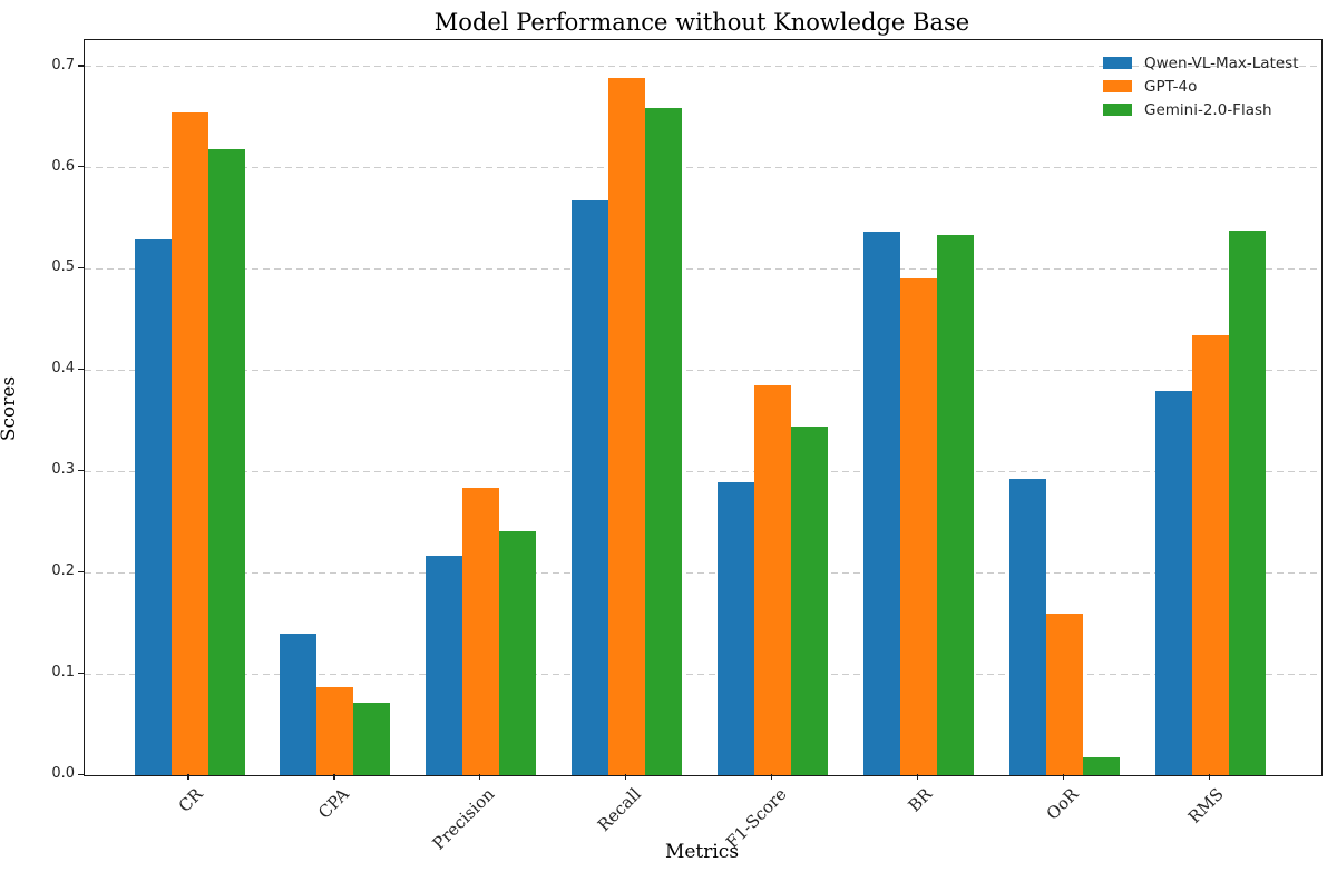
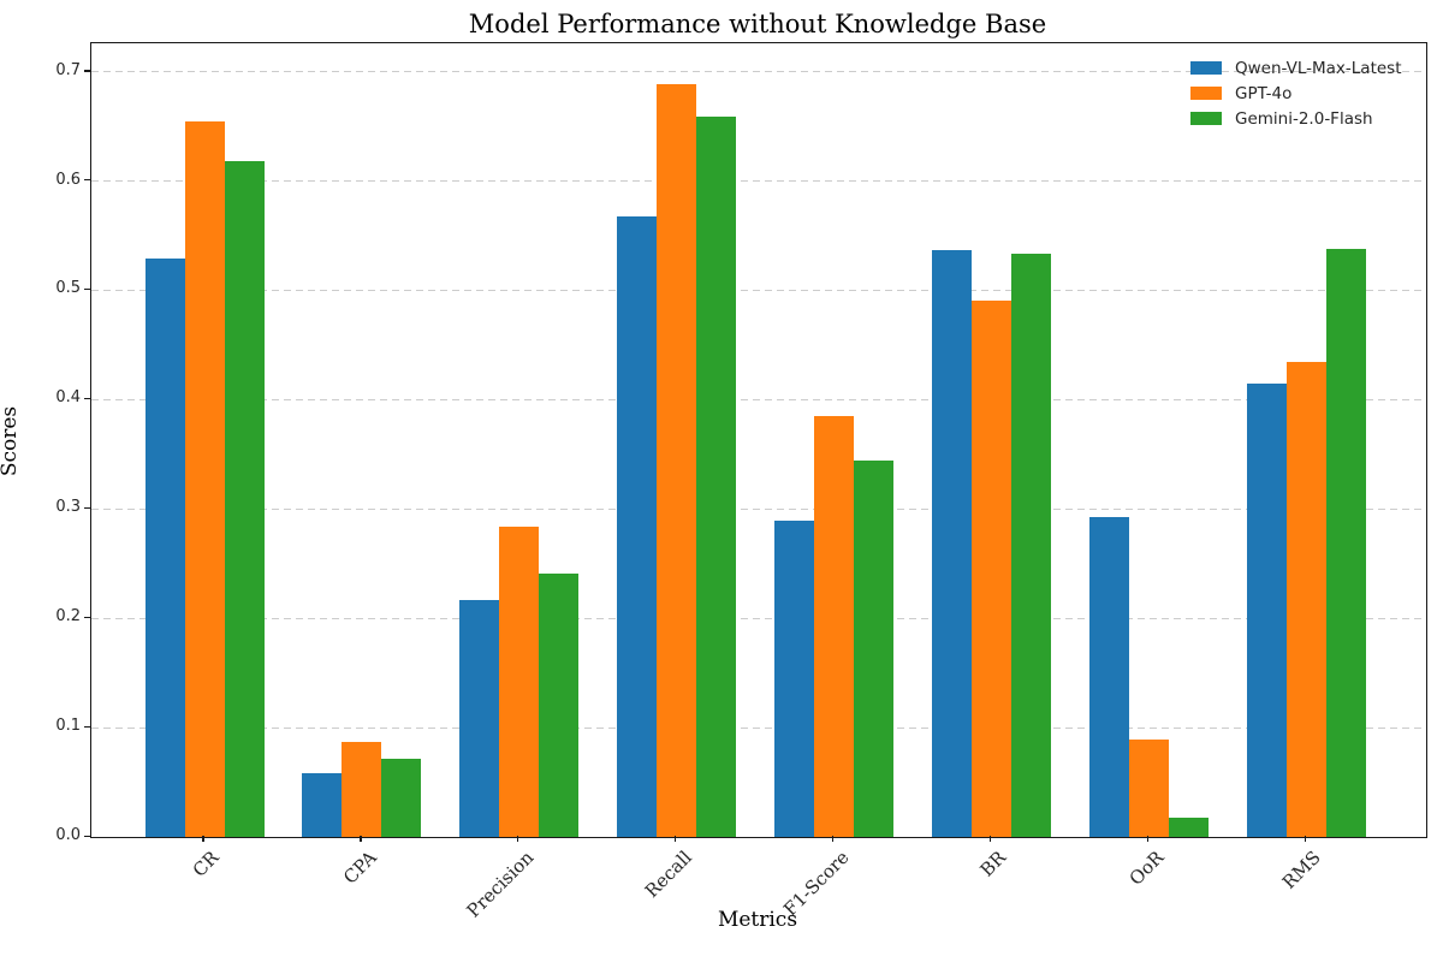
Qwen-VL-Max-Latest/CPA: 0.14 -> 0.06
GPT-4o/OoR: 0.16 -> 0.09
Qwen-VL-Max-Latest/RMS: 0.38 -> 0.41
